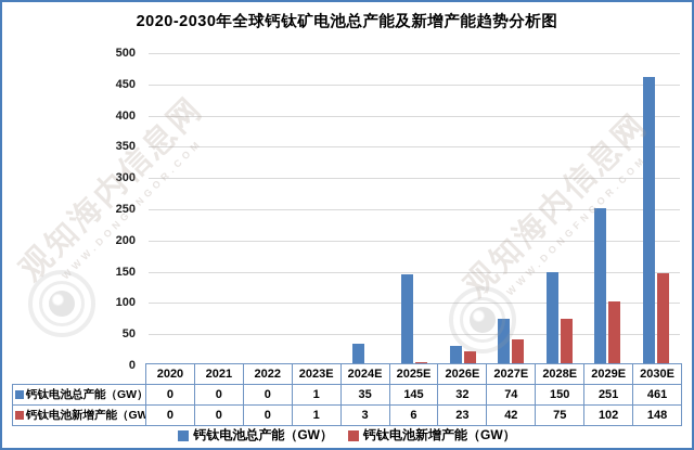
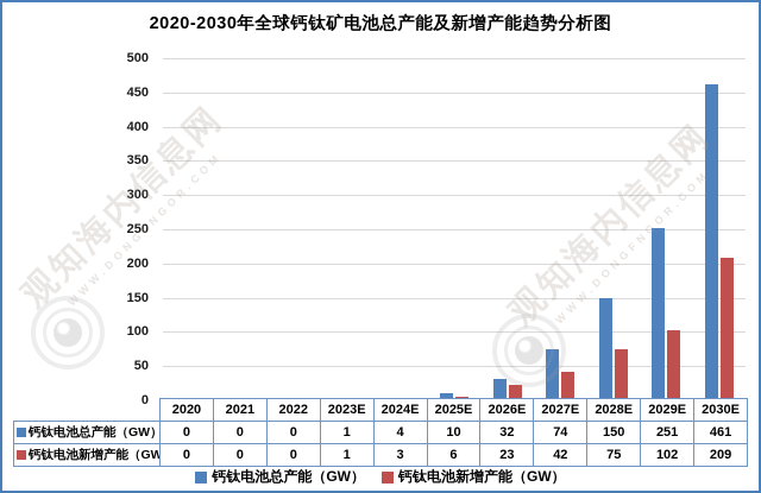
钙钛电池总产能（GW）/2024E: 35 -> 4
钙钛电池总产能（GW）/2025E: 145 -> 10
钙钛电池新增产能（GW）/2030E: 148 -> 209
